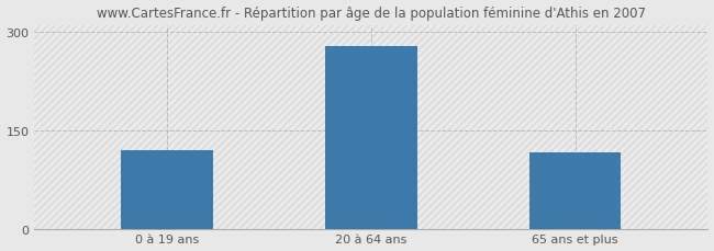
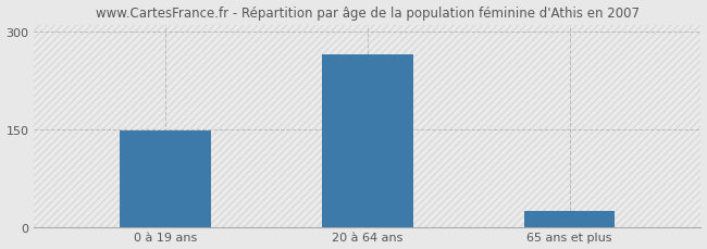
0 à 19 ans: 120 -> 148
20 à 64 ans: 278 -> 264
65 ans et plus: 116 -> 24
